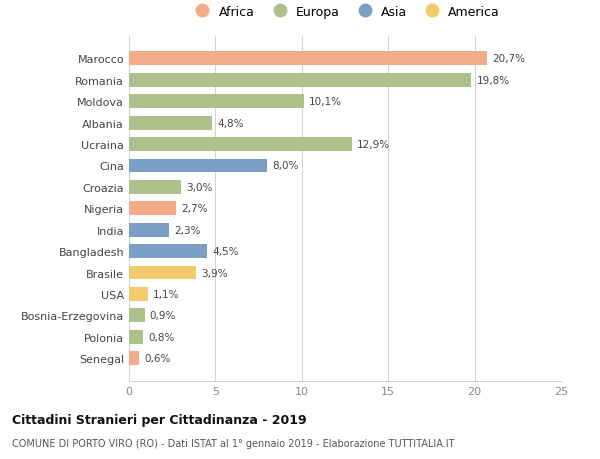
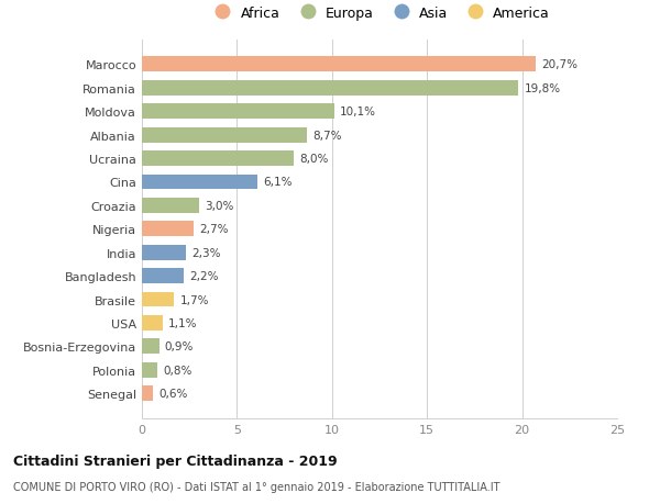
Albania: 4,8% -> 8,7%
Ucraina: 12,9% -> 8,0%
Cina: 8,0% -> 6,1%
Bangladesh: 4,5% -> 2,2%
Brasile: 3,9% -> 1,7%
